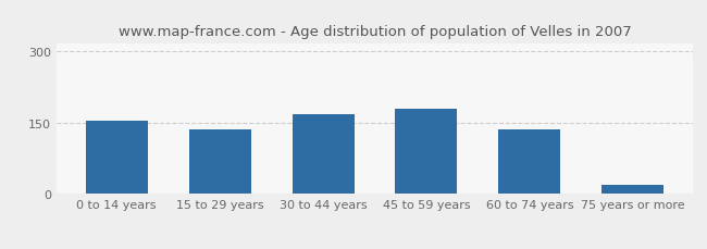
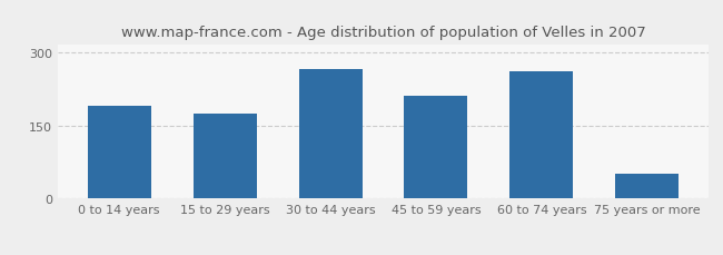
0 to 14 years: 153 -> 190
15 to 29 years: 135 -> 175
30 to 44 years: 168 -> 265
45 to 59 years: 178 -> 210
60 to 74 years: 135 -> 260
75 years or more: 19 -> 50
